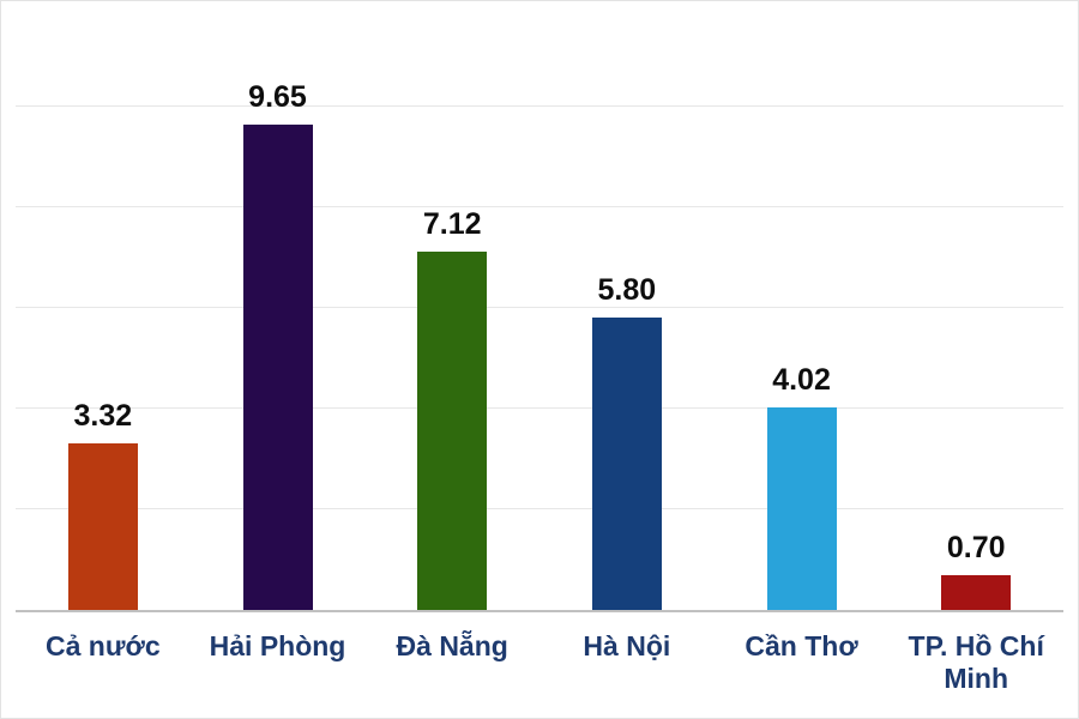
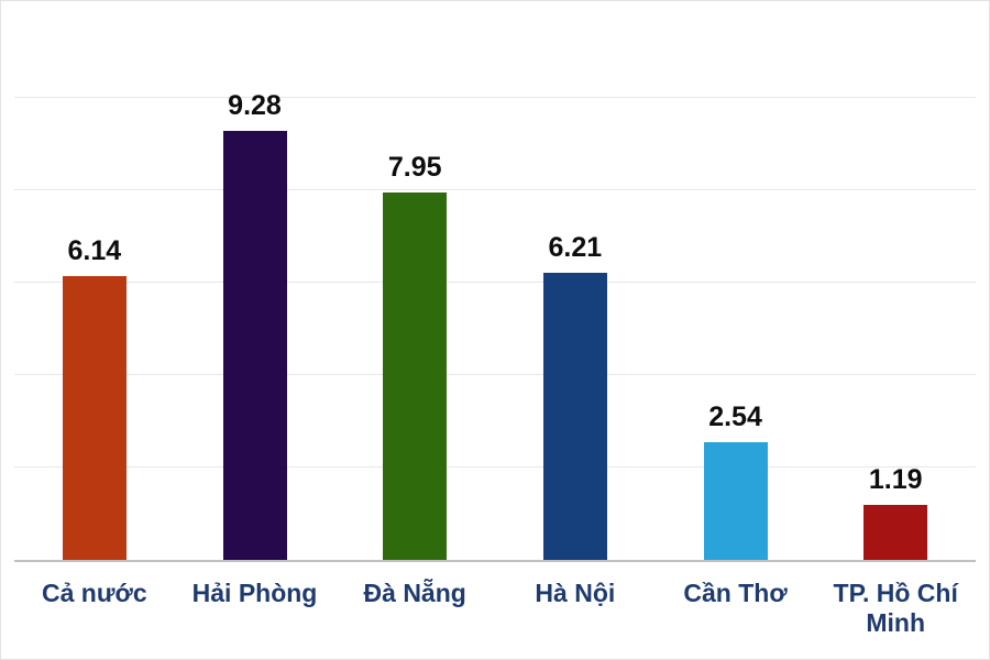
Cả nước: 3.32 -> 6.14
Hải Phòng: 9.65 -> 9.28
Đà Nẵng: 7.12 -> 7.95
Hà Nội: 5.80 -> 6.21
Cần Thơ: 4.02 -> 2.54
TP. Hồ Chí Minh: 0.70 -> 1.19
